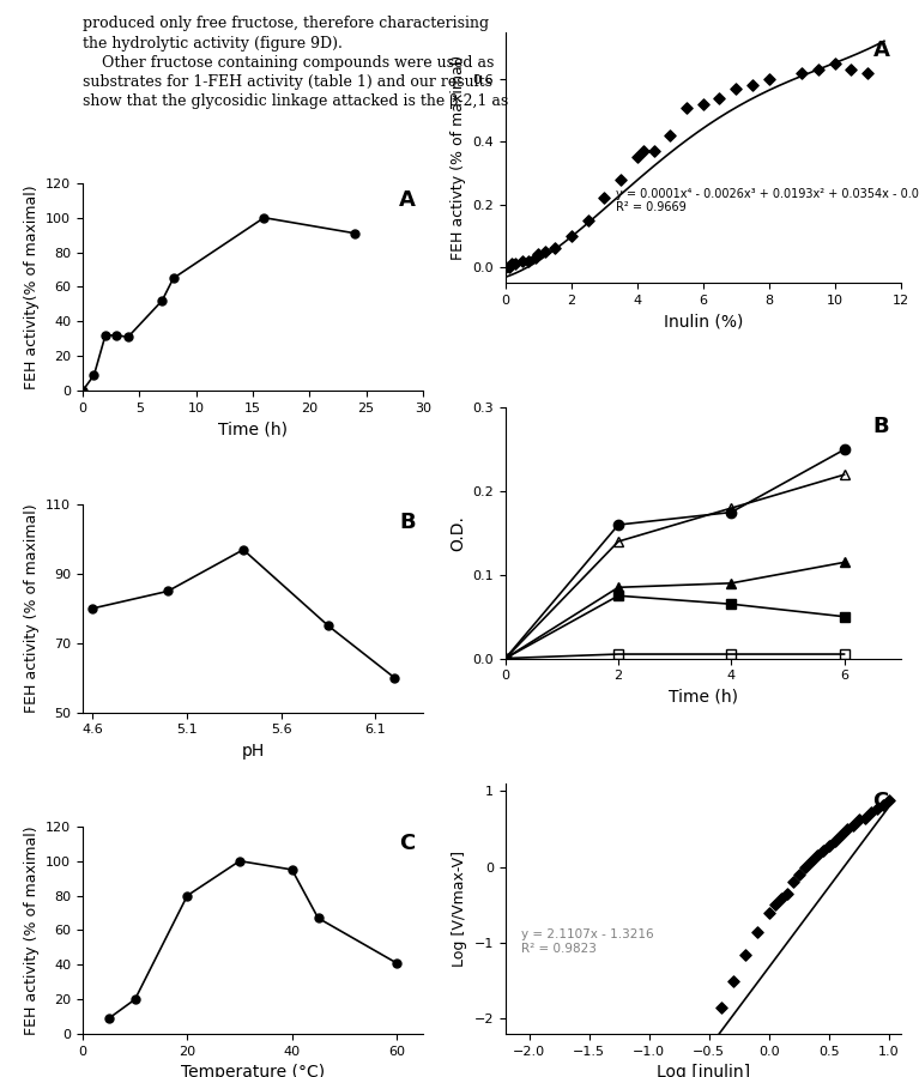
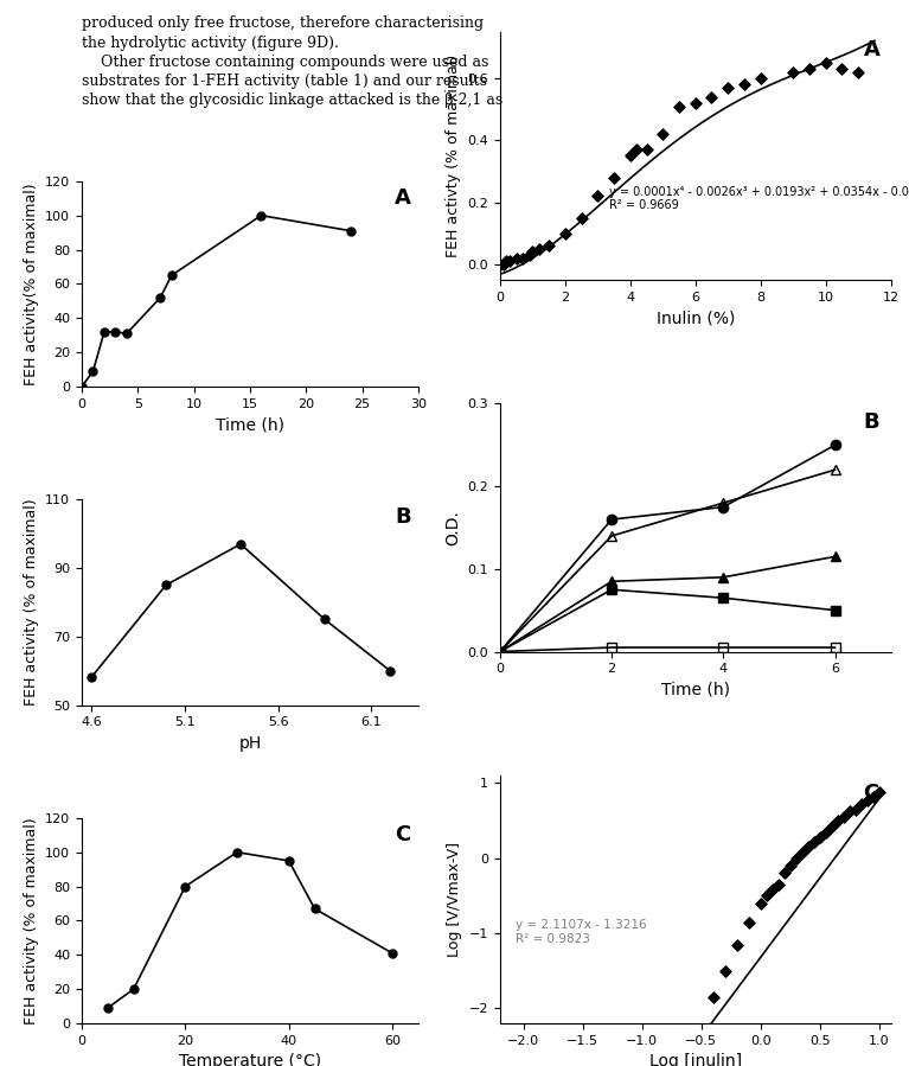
4.6: 80 -> 58
